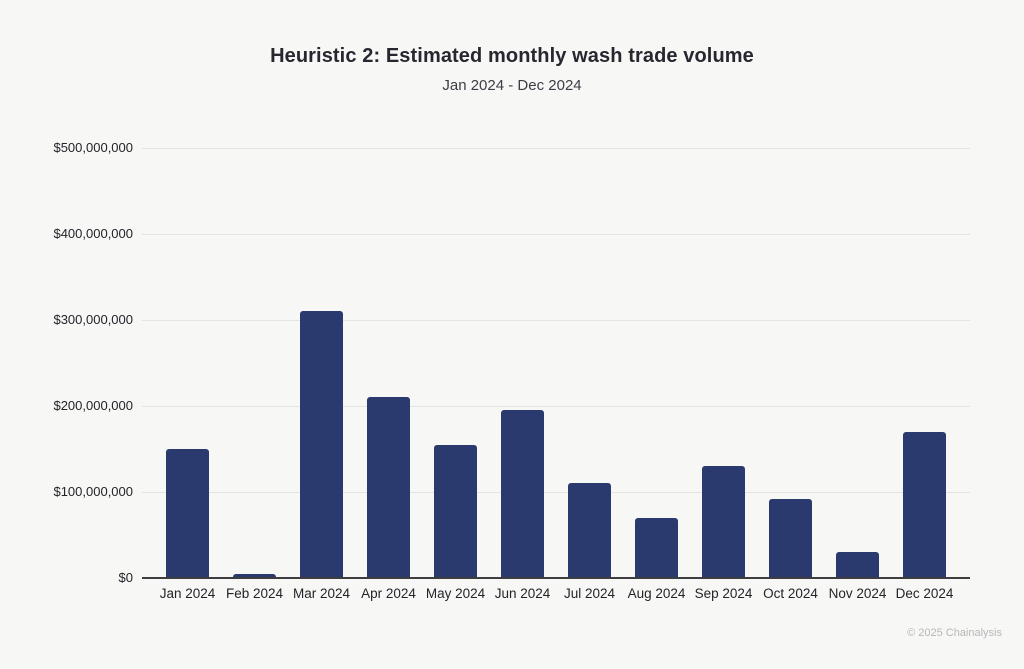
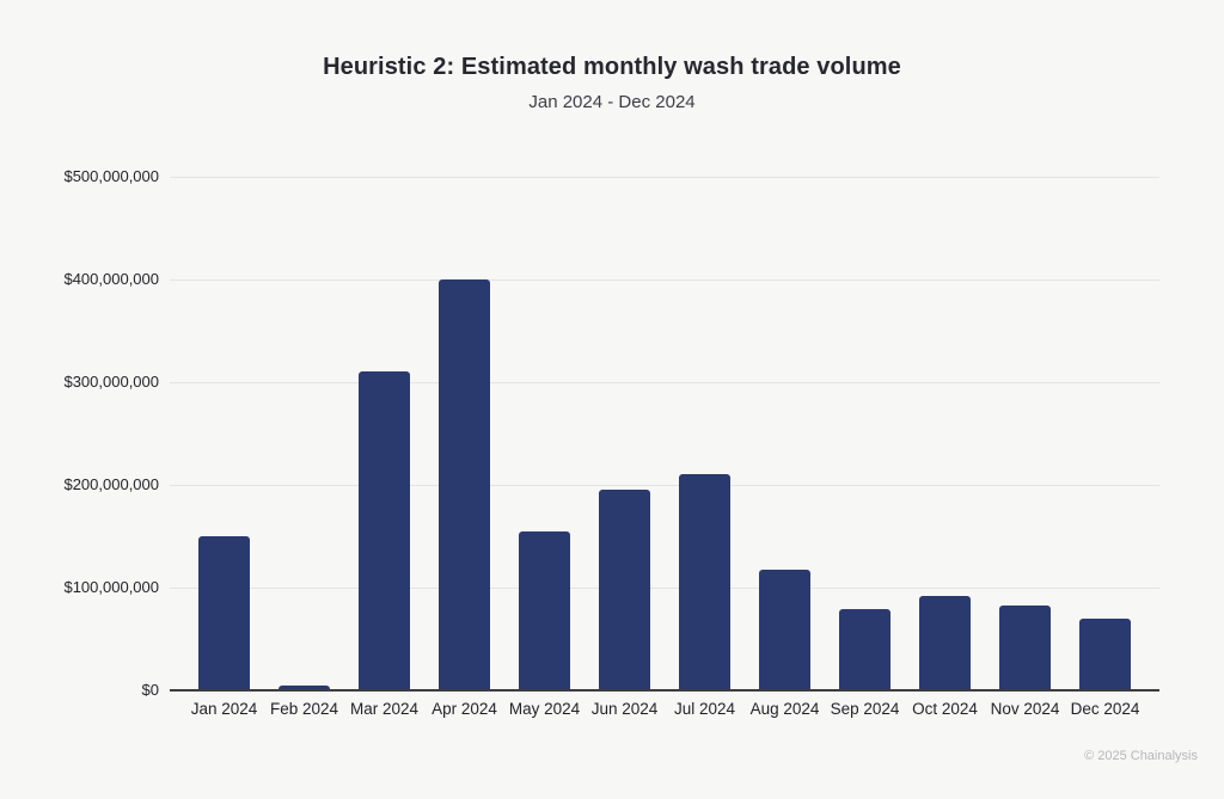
Apr 2024: $210000000 -> $400000000
Jul 2024: $110000000 -> $210000000
Aug 2024: $70000000 -> $120000000
Sep 2024: $130000000 -> $80000000
Nov 2024: $30000000 -> $80000000
Dec 2024: $170000000 -> $70000000
